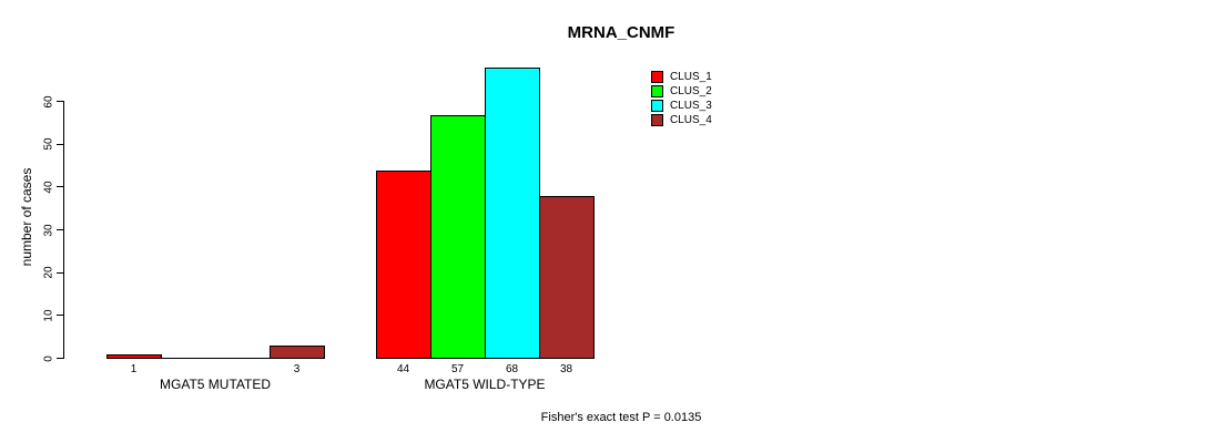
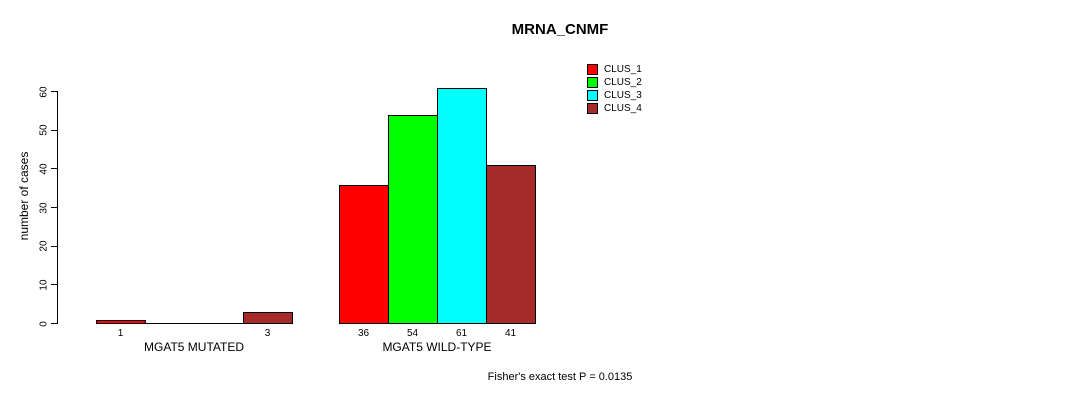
CLUS_1/MGAT5 WILD-TYPE: 44 -> 36
CLUS_2/MGAT5 WILD-TYPE: 57 -> 54
CLUS_3/MGAT5 WILD-TYPE: 68 -> 61
CLUS_4/MGAT5 WILD-TYPE: 38 -> 41
